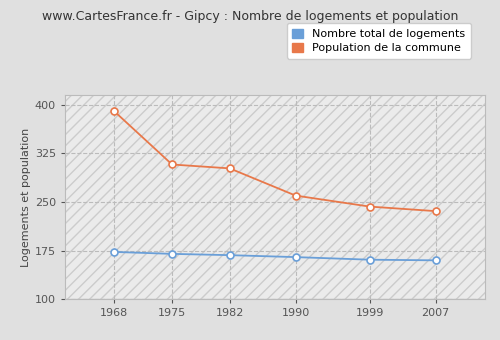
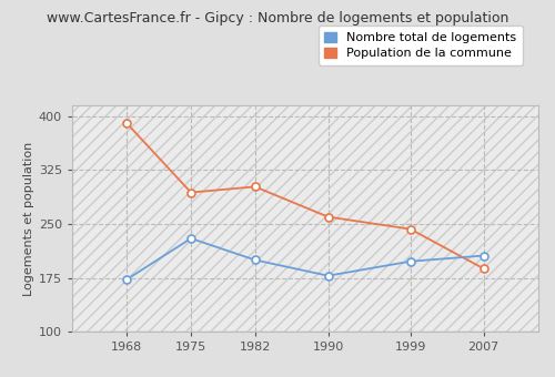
Nombre total de logements/1975: 170 -> 230
Population de la commune/1975: 308 -> 294
Nombre total de logements/1982: 168 -> 200
Nombre total de logements/1990: 165 -> 178
Nombre total de logements/1999: 161 -> 198
Nombre total de logements/2007: 160 -> 206
Population de la commune/2007: 236 -> 188
